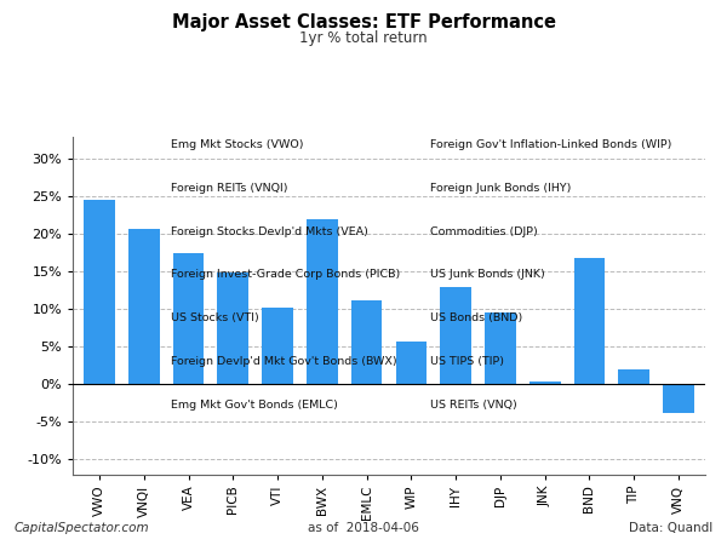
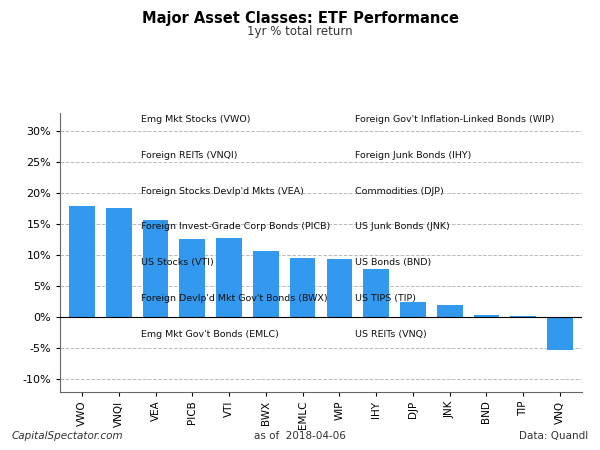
VWO: 24.6% -> 18.0%
VNQI: 20.6% -> 17.6%
VEA: 17.4% -> 15.7%
PICB: 14.8% -> 12.6%
VTI: 10.2% -> 12.7%
BWX: 22.0% -> 10.6%
EMLC: 11.2% -> 9.5%
WIP: 5.6% -> 9.4%
IHY: 13.0% -> 7.7%
DJP: 9.6% -> 2.5%
JNK: 0.4% -> 2.0%
BND: 16.8% -> 0.3%
TIP: 2.0% -> 0.1%
VNQ: -3.8% -> -5.3%
